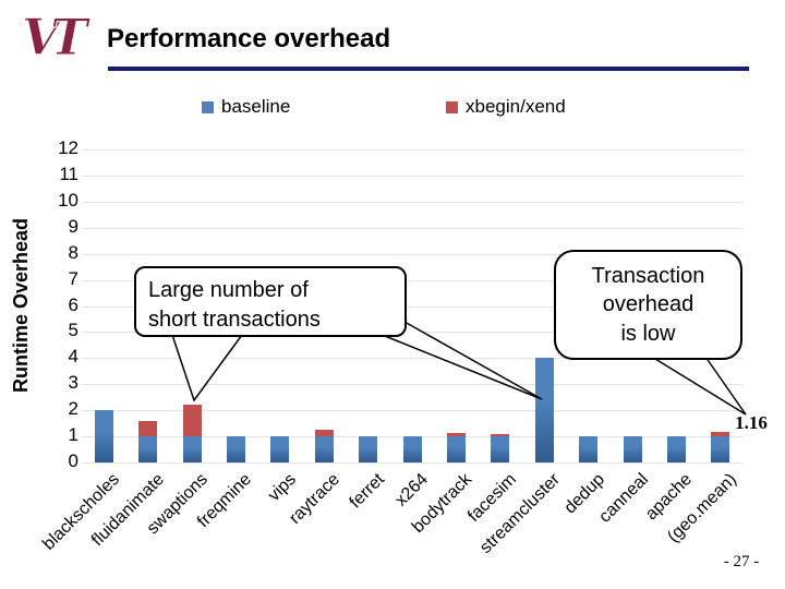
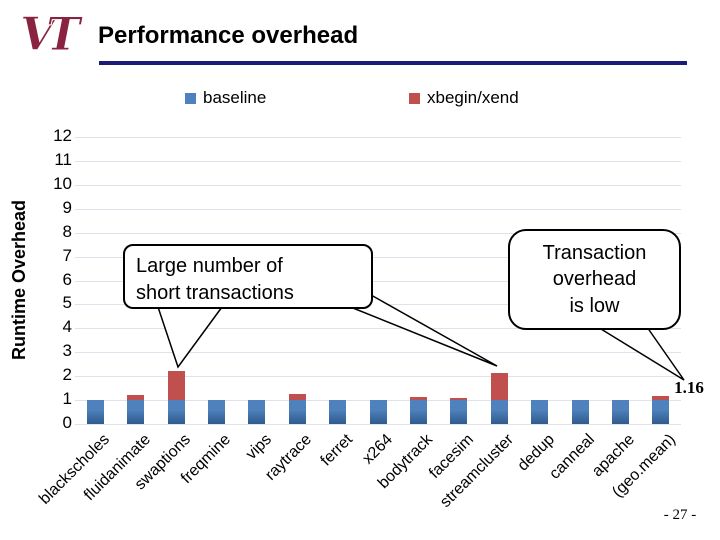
baseline/blackscholes: 2 -> 1
xbegin/xend/fluidanimate: 1.6 -> 1.2
baseline/streamcluster: 4 -> 1
